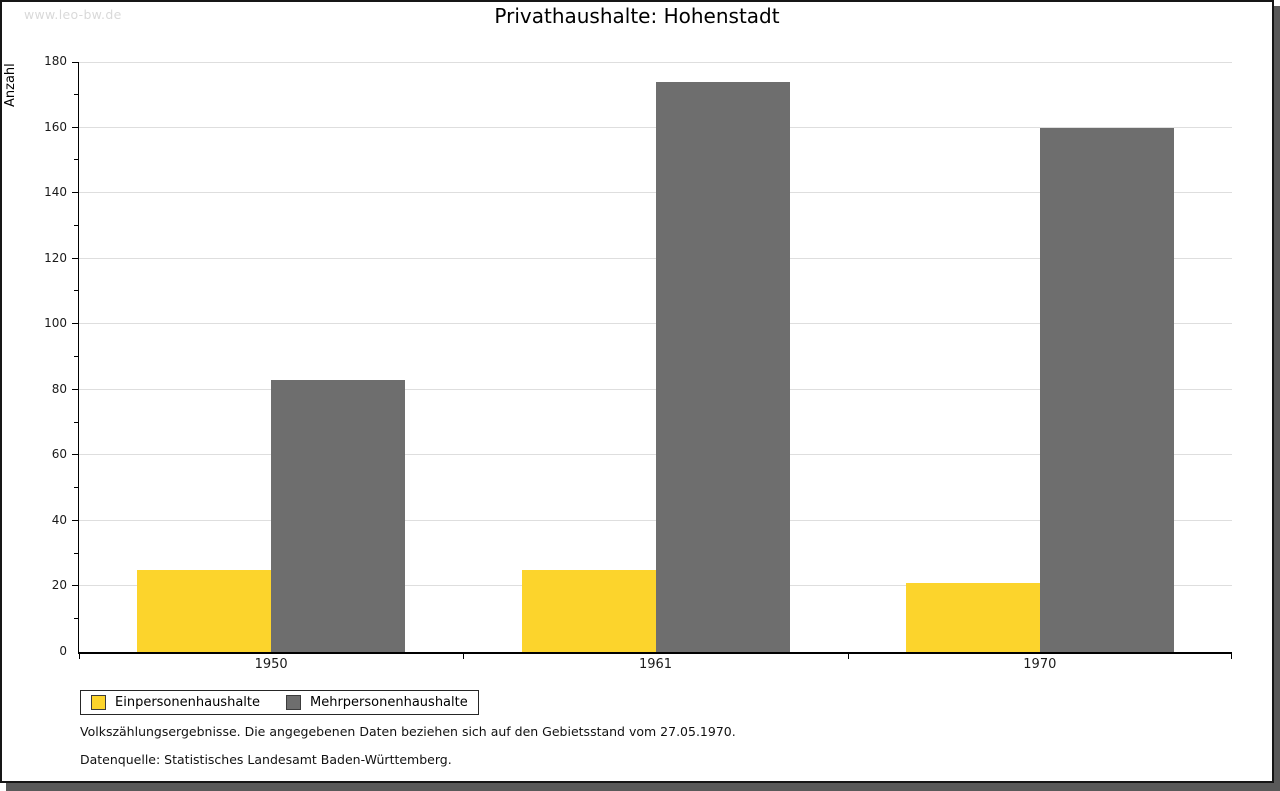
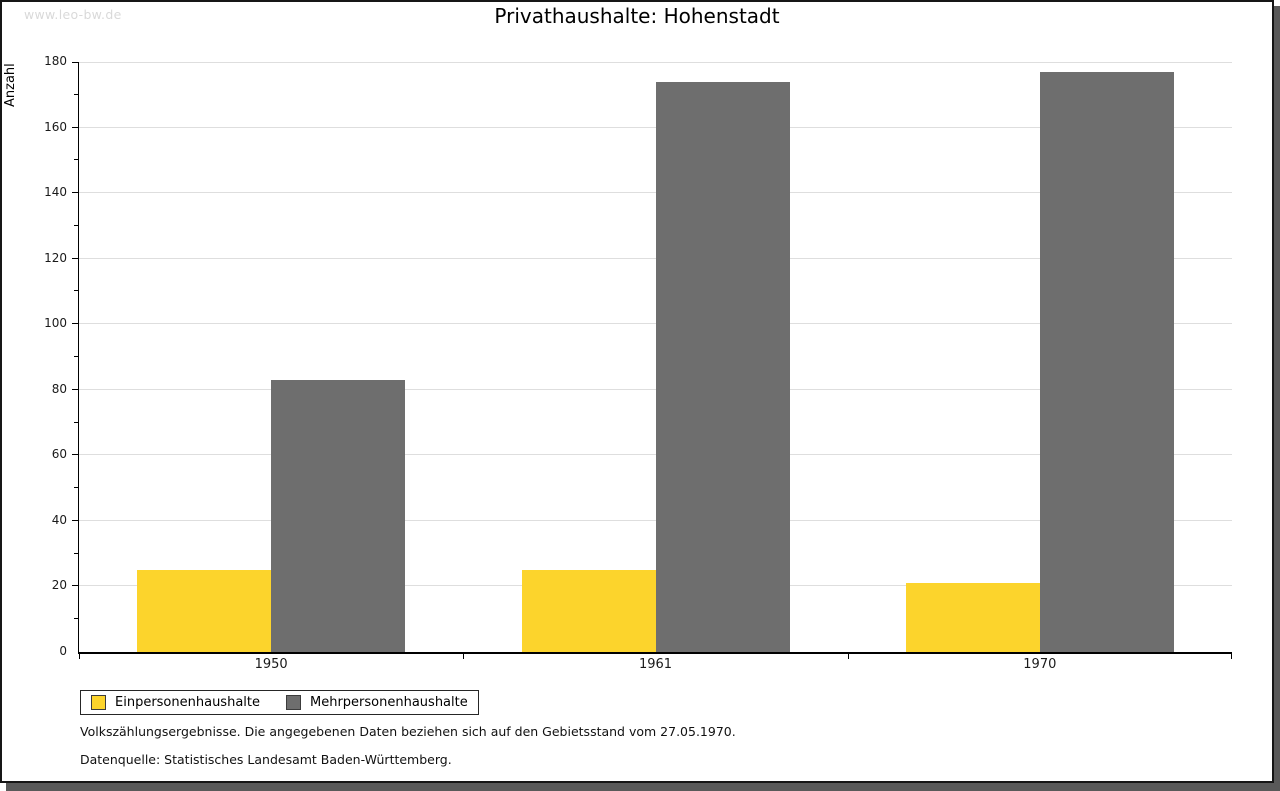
Mehrpersonenhaushalte/1970: 160 -> 177
